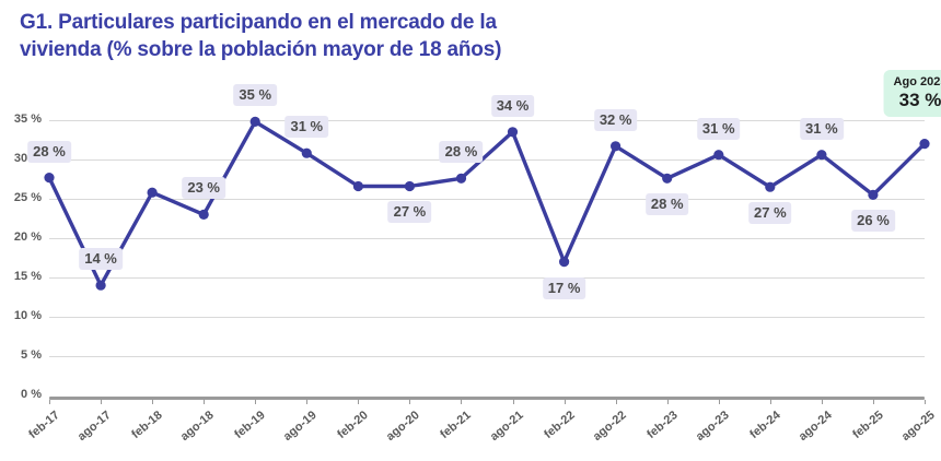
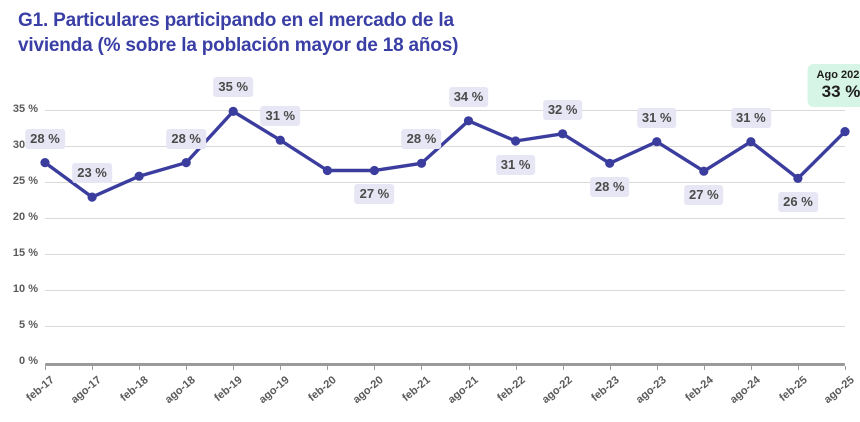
ago-17: 14 -> 23
ago-18: 23 -> 28
feb-22: 17 -> 31
